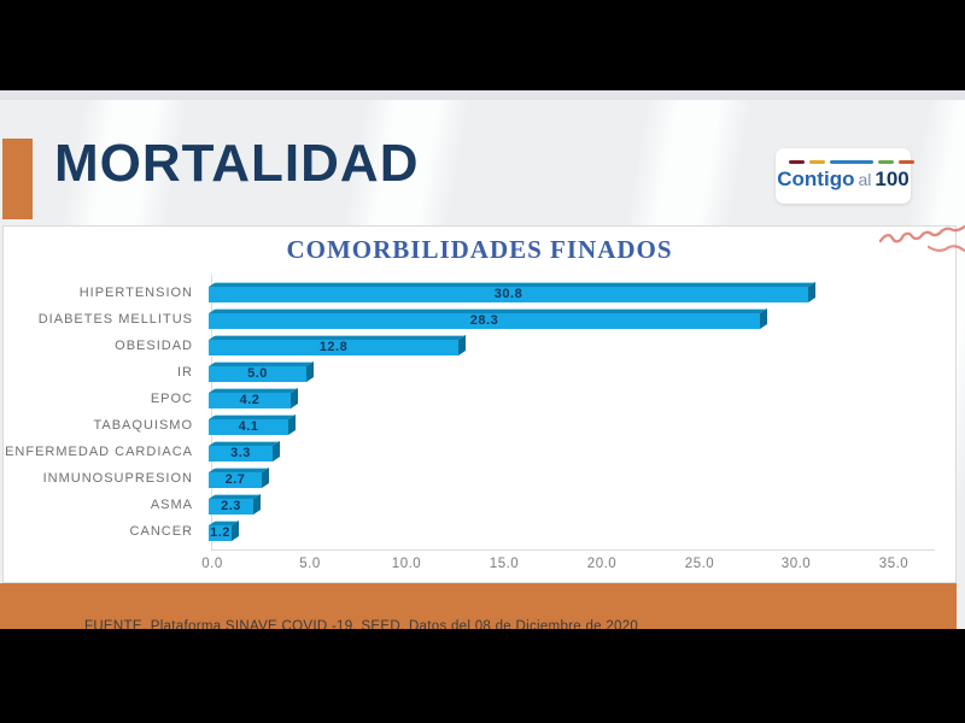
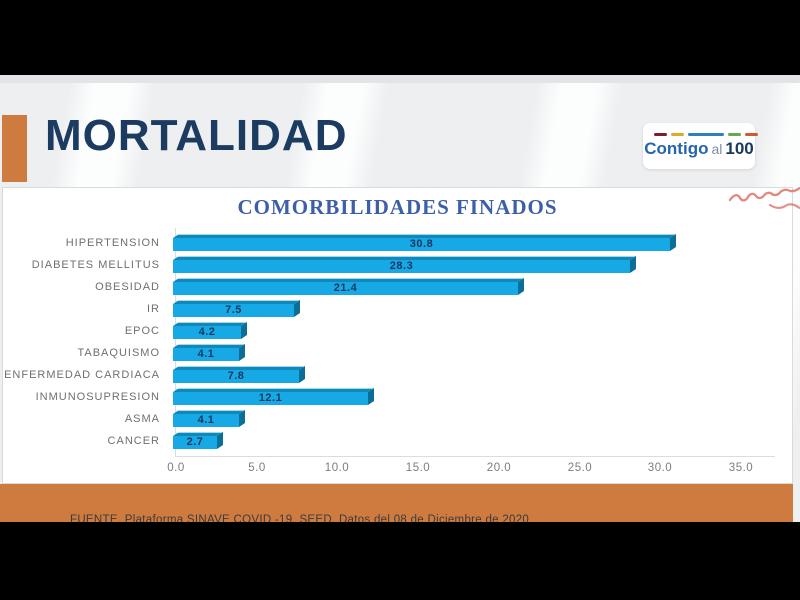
OBESIDAD: 12.8 -> 21.4
IR: 5.0 -> 7.5
ENFERMEDAD CARDIACA: 3.3 -> 7.8
INMUNOSUPRESION: 2.7 -> 12.1
ASMA: 2.3 -> 4.1
CANCER: 1.2 -> 2.7
